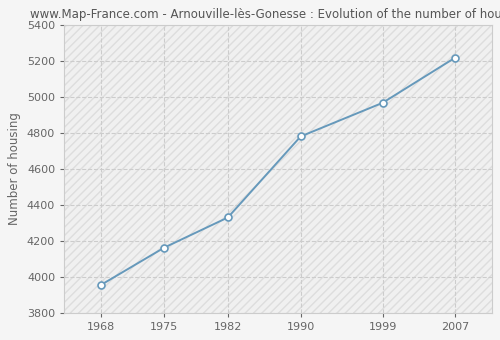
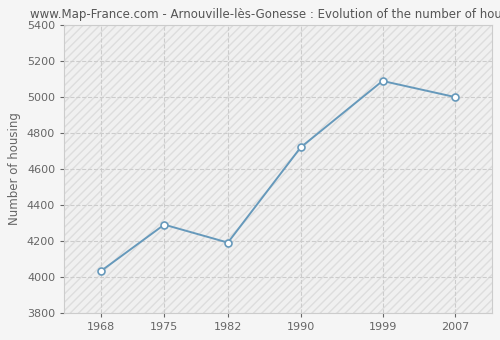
1968: 3950 -> 4030
1975: 4160 -> 4290
1982: 4330 -> 4190
1990: 4780 -> 4720
1999: 4970 -> 5090
2007: 5220 -> 5000
